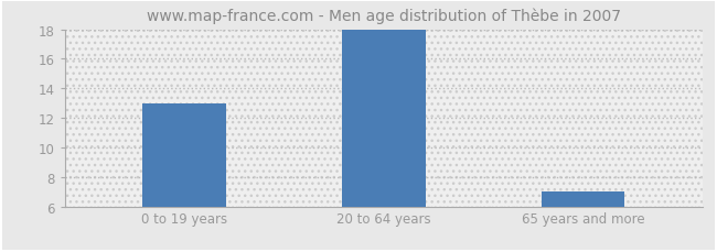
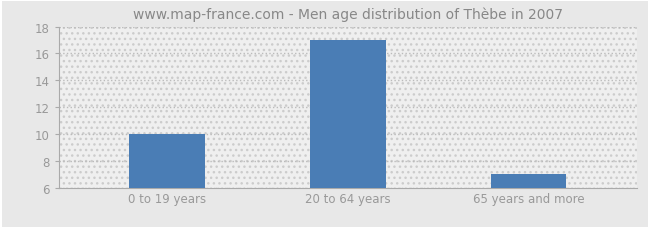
0 to 19 years: 13 -> 10
20 to 64 years: 18 -> 17
